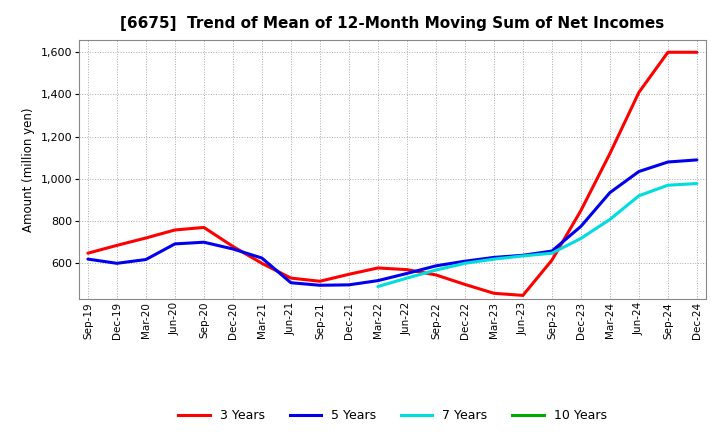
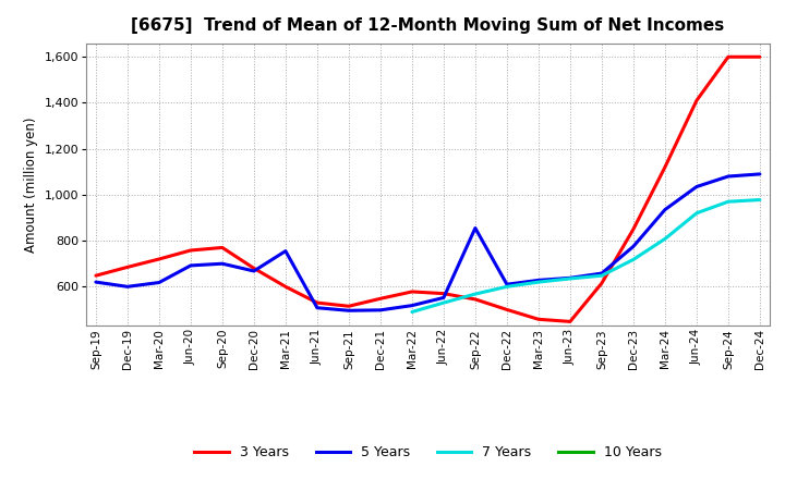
5 Years/Mar-21: 625 -> 755
5 Years/Sep-22: 588 -> 855
